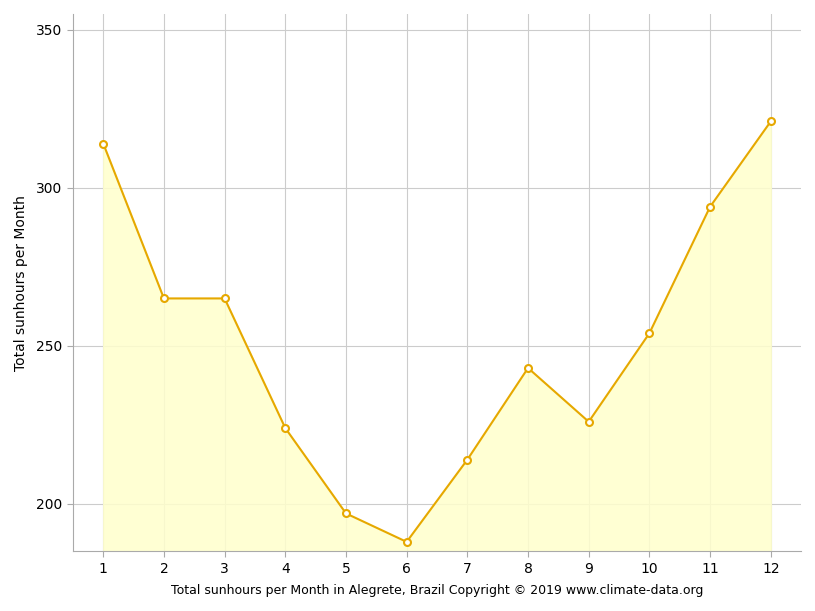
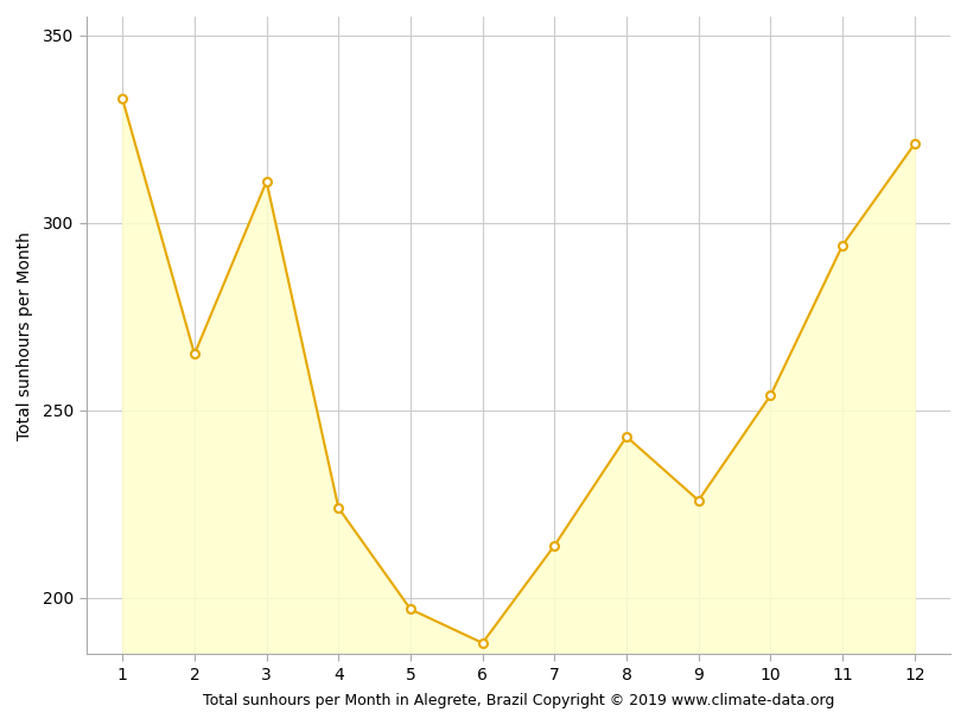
1: 314 -> 333
3: 265 -> 311
